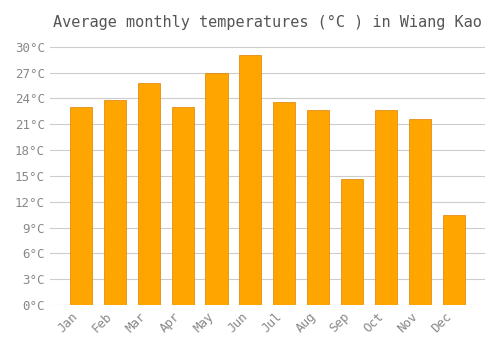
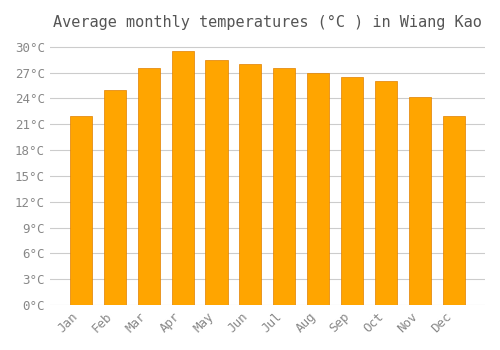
Jan: 23.0°C -> 22.0°C
Feb: 23.8°C -> 25.0°C
Mar: 25.8°C -> 27.5°C
Apr: 23.0°C -> 29.5°C
May: 27.0°C -> 28.5°C
Jun: 29.0°C -> 28.0°C
Jul: 23.6°C -> 27.5°C
Aug: 22.6°C -> 27.0°C
Sep: 14.6°C -> 26.5°C
Oct: 22.6°C -> 26.0°C
Nov: 21.6°C -> 24.2°C
Dec: 10.4°C -> 22.0°C
